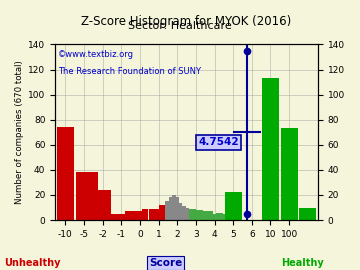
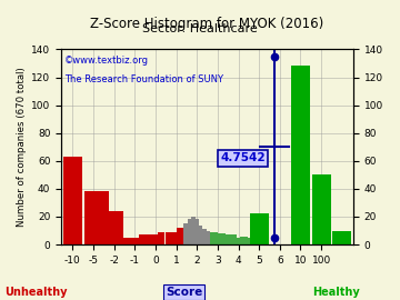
-10: 74 -> 63
10: 113 -> 128
100: 73 -> 50
